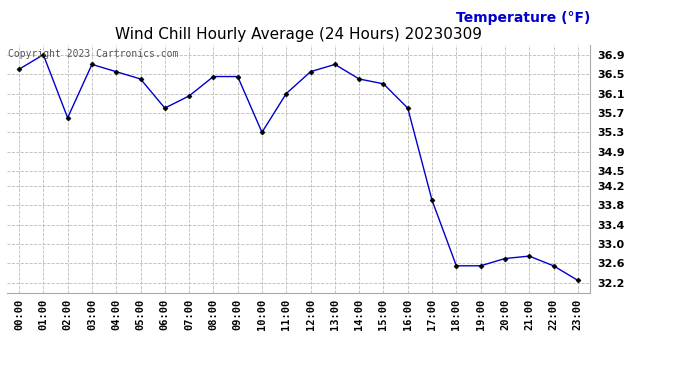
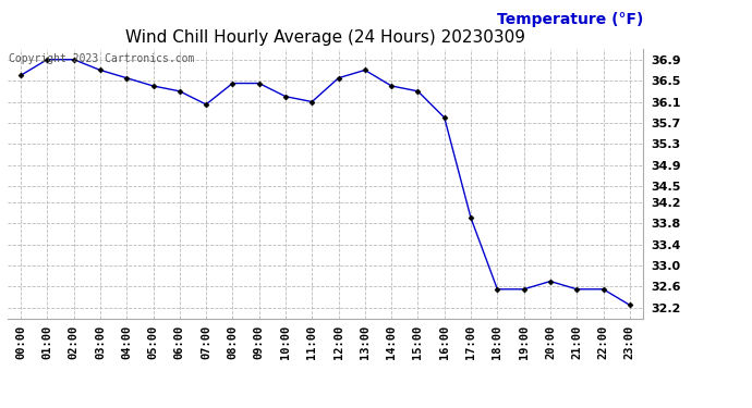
02:00: 35.60 -> 36.90
06:00: 35.80 -> 36.30
10:00: 35.30 -> 36.20
21:00: 32.75 -> 32.55
